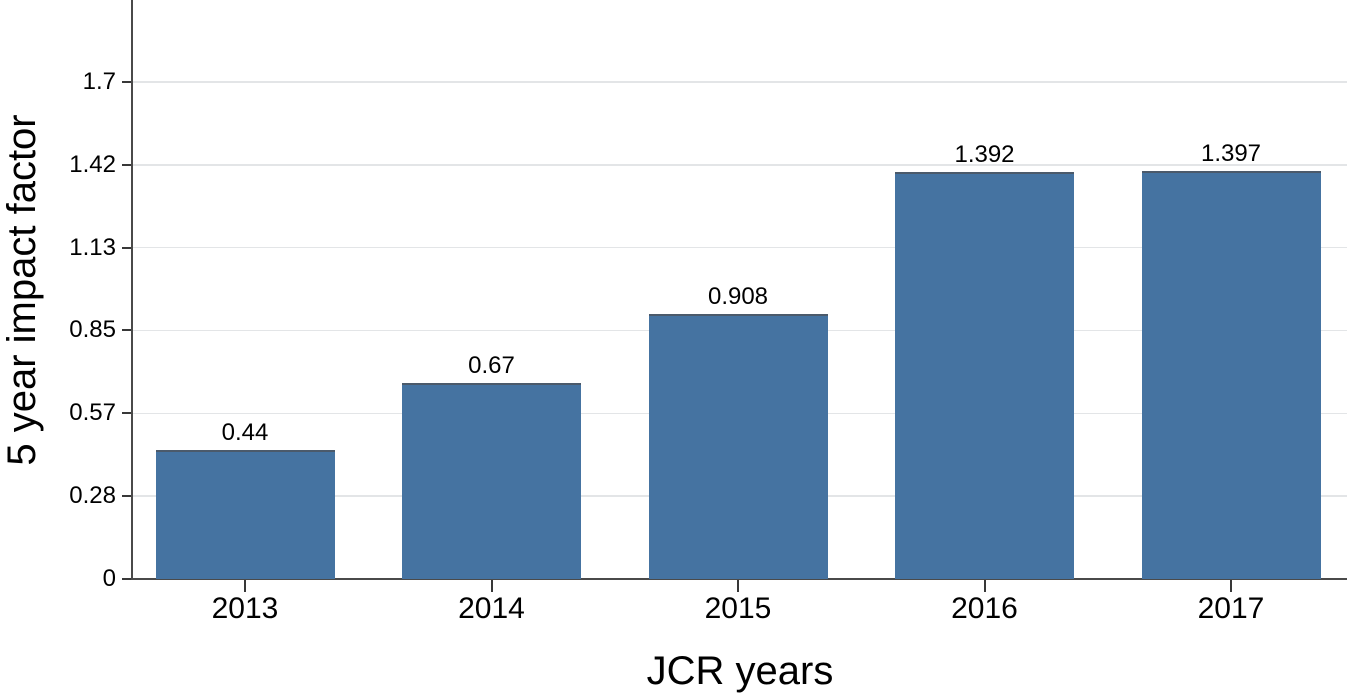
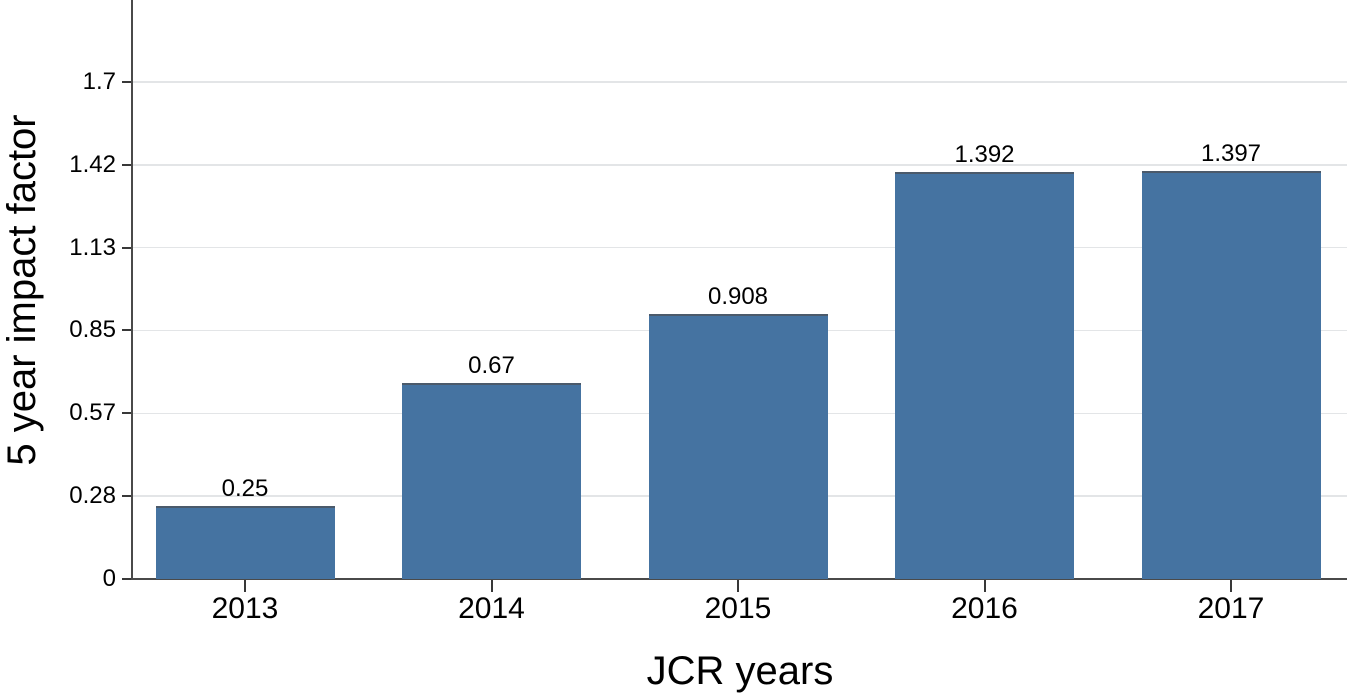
2013: 0.44 -> 0.25
